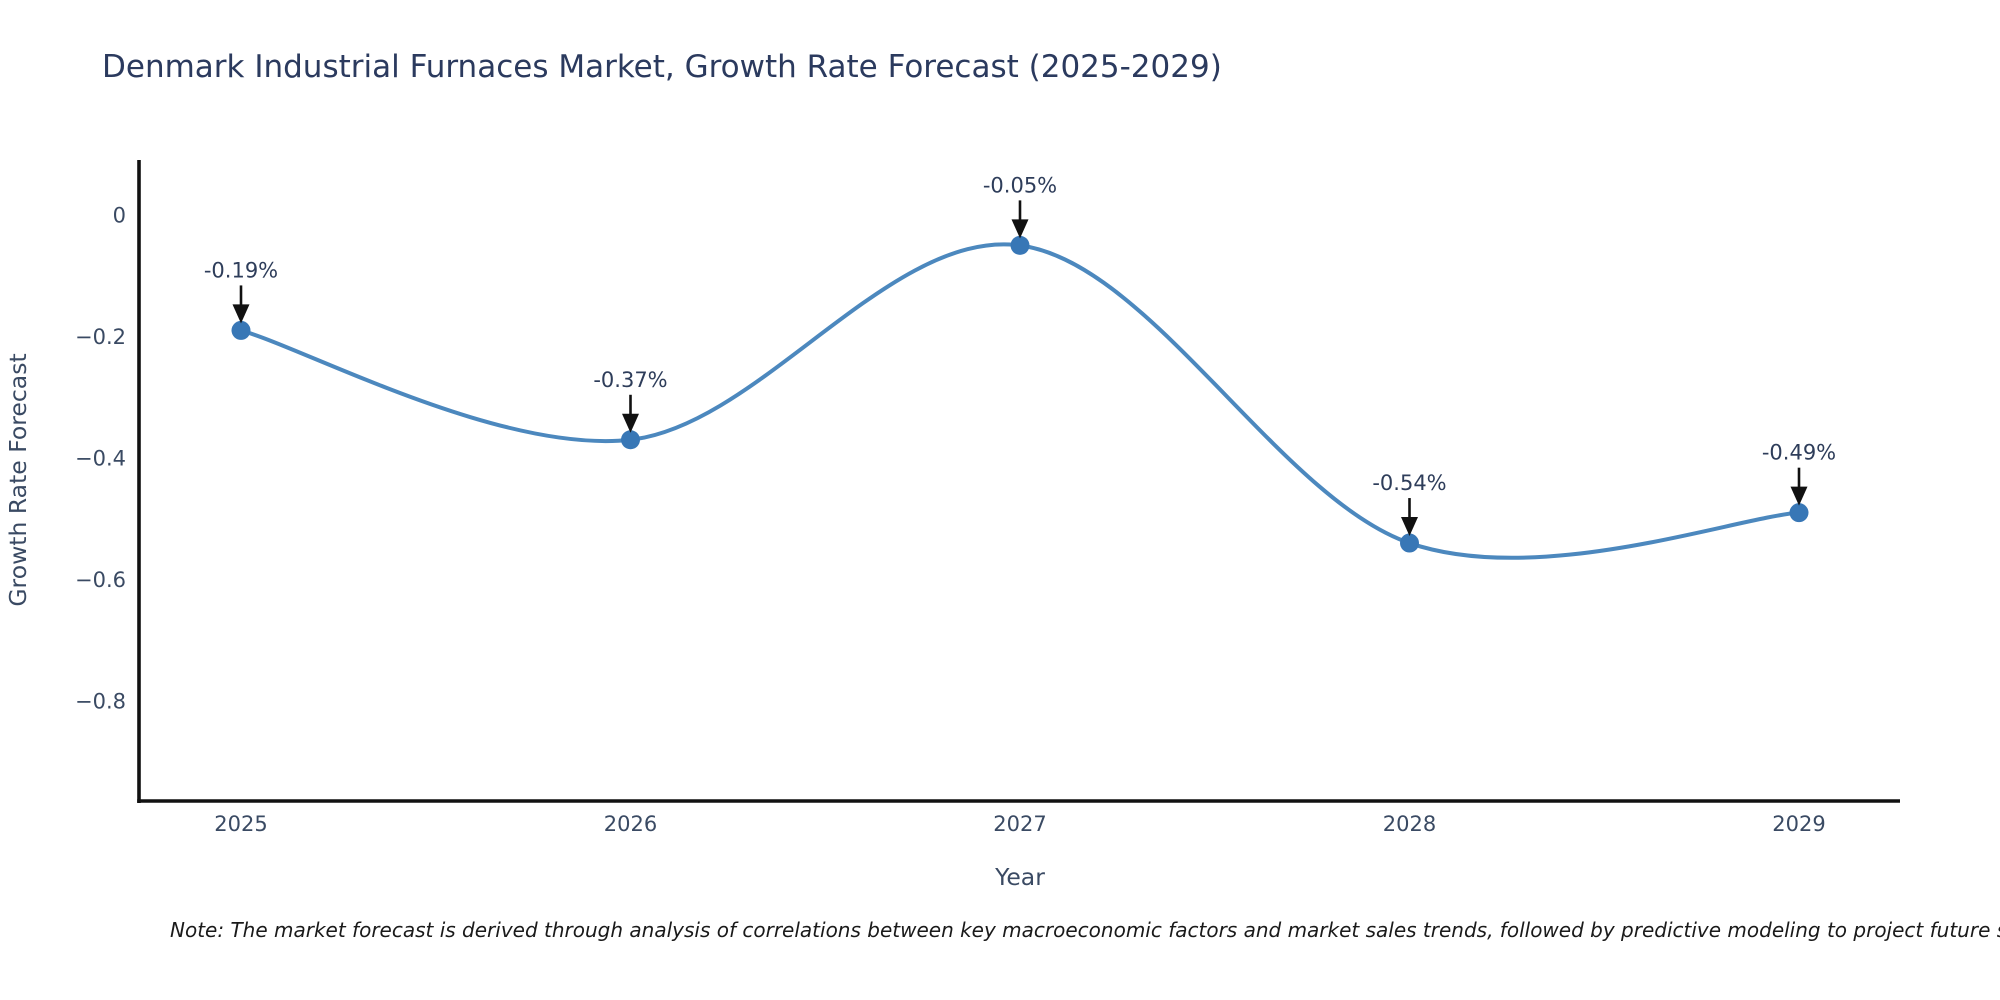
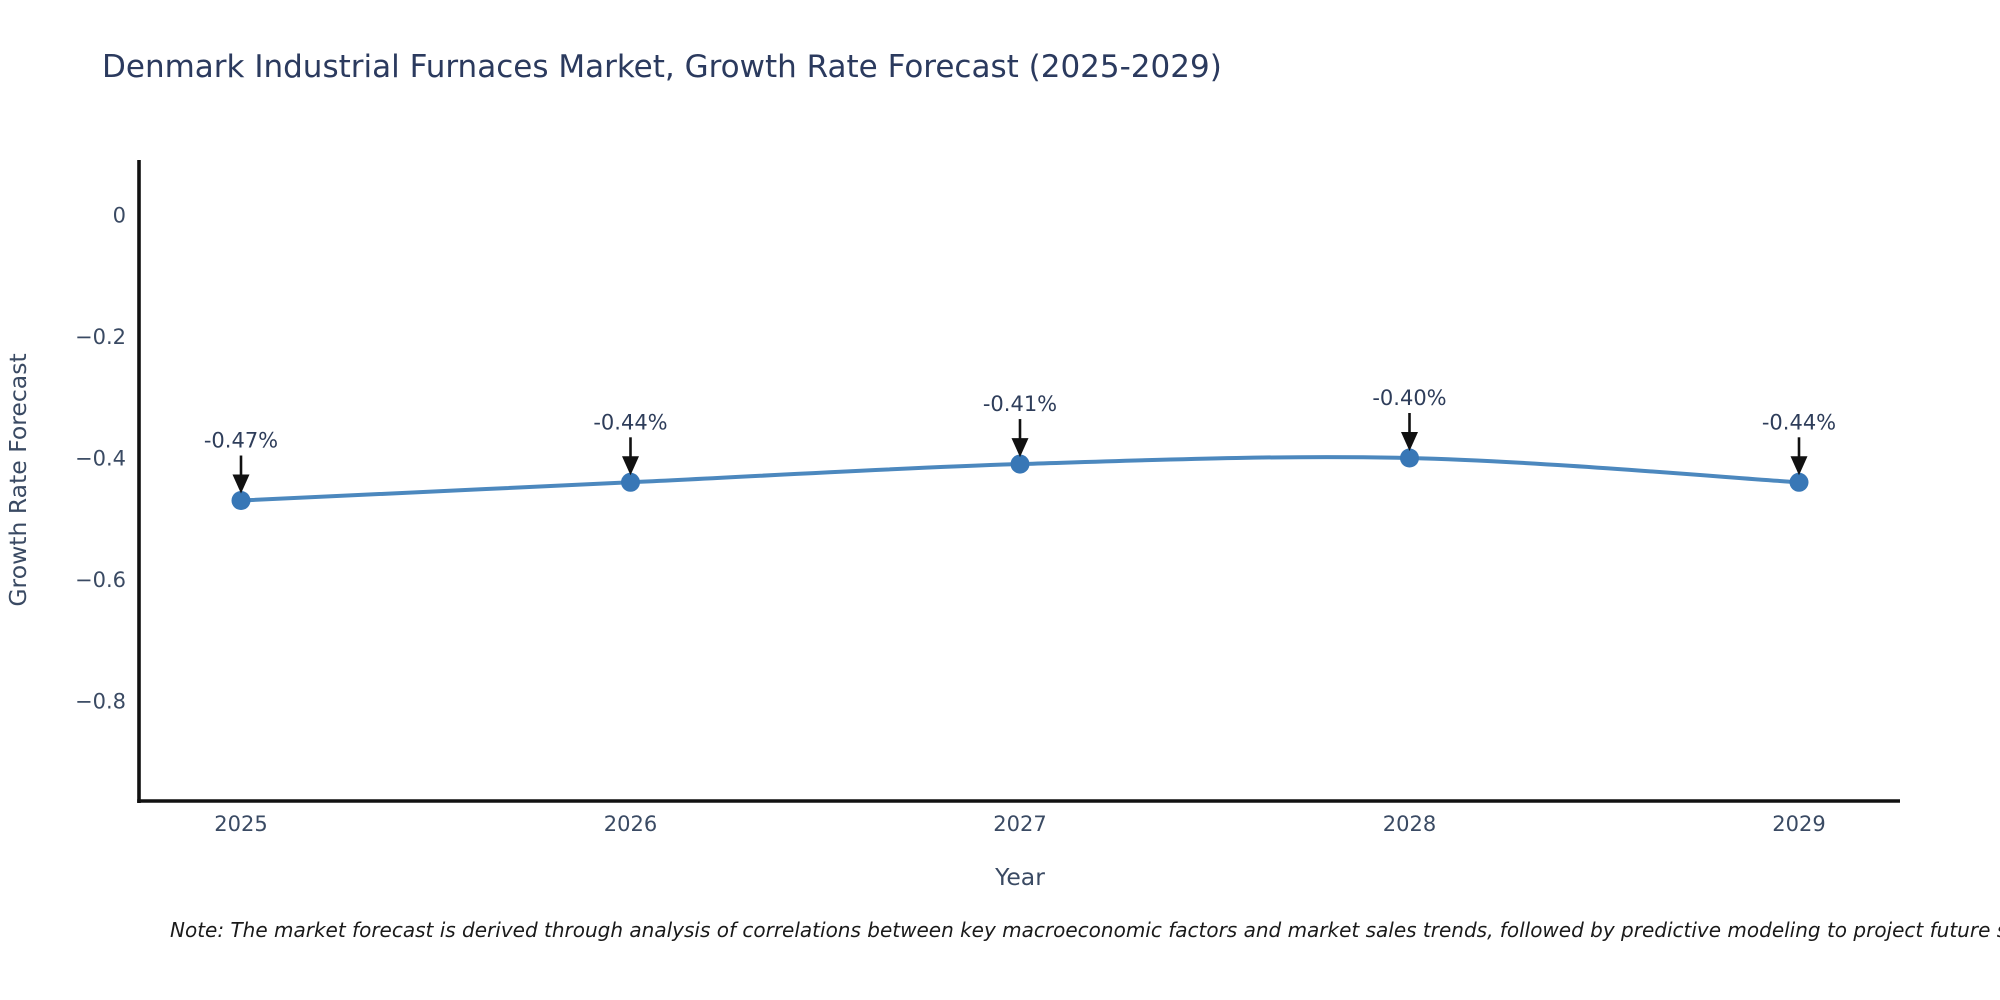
2025: -0.19% -> -0.47%
2026: -0.37% -> -0.44%
2027: -0.05% -> -0.41%
2028: -0.54% -> -0.40%
2029: -0.49% -> -0.44%
